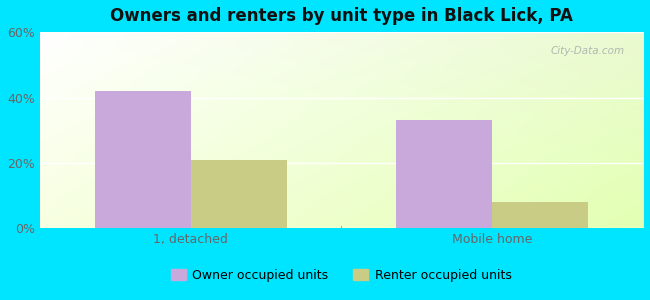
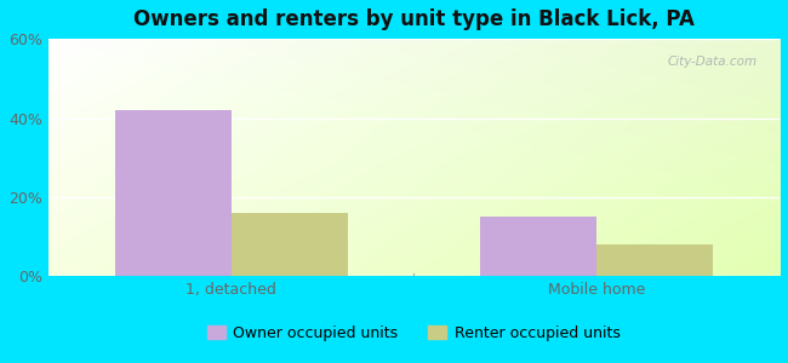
Renter occupied units/1, detached: 21% -> 16%
Owner occupied units/Mobile home: 33% -> 15%
